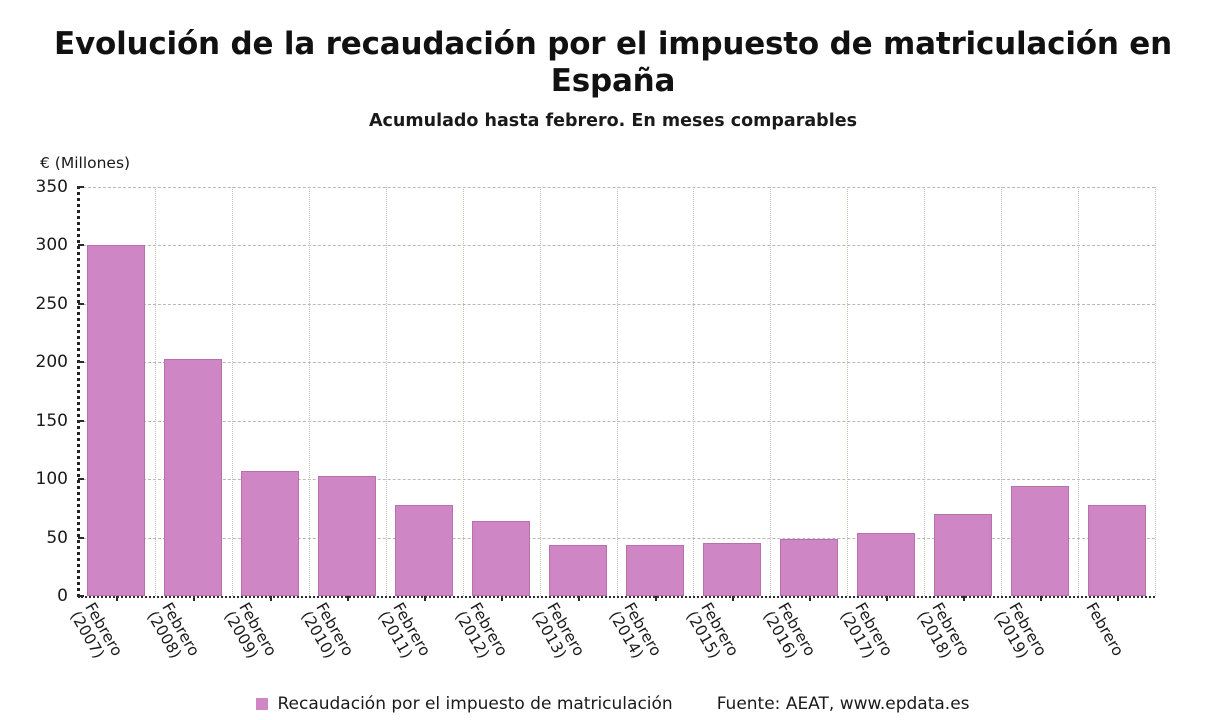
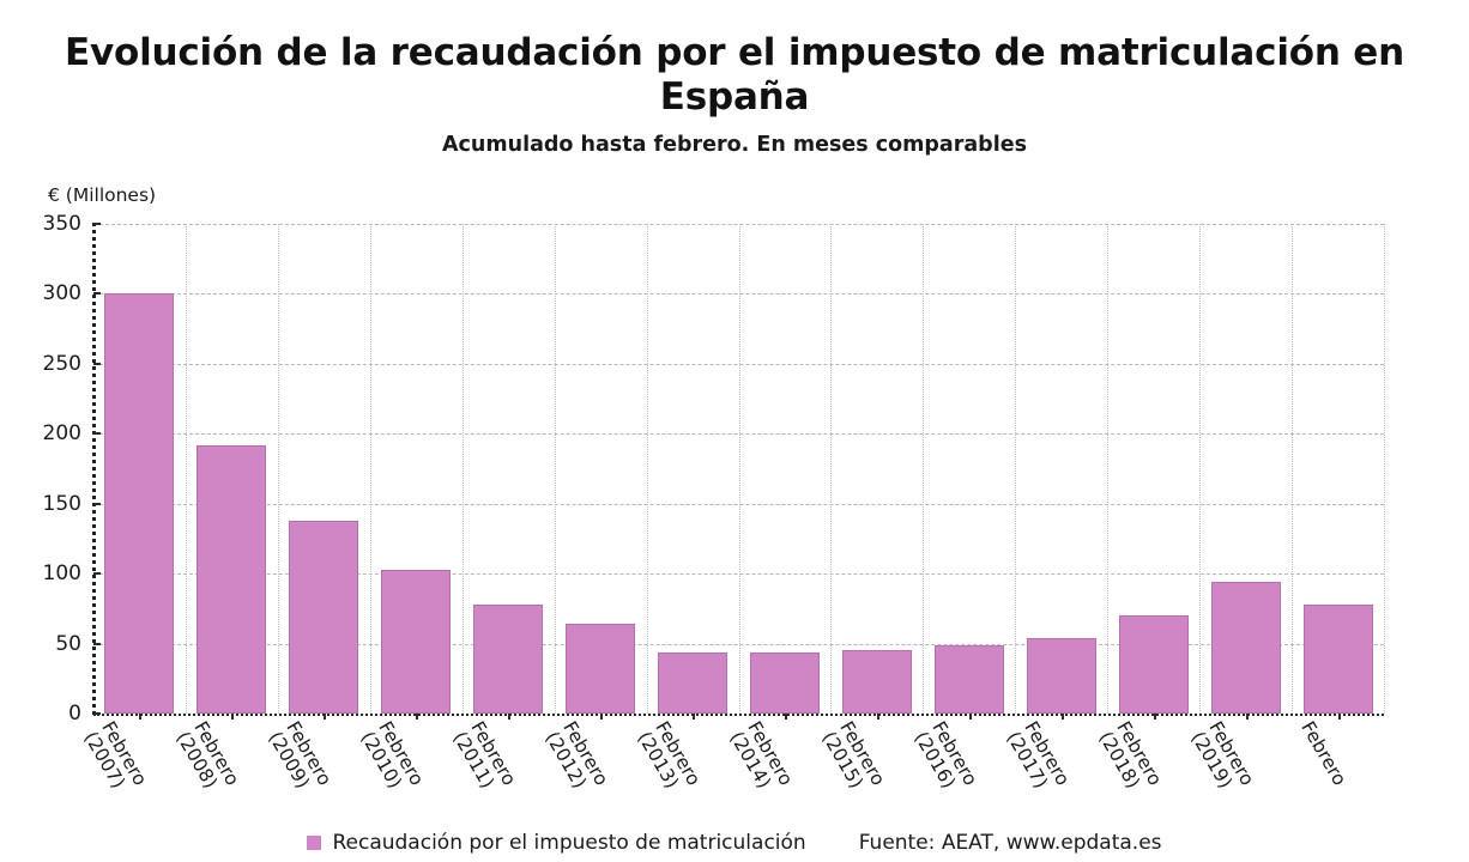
Febrero (2008): 203 -> 192
Febrero (2009): 107 -> 138
